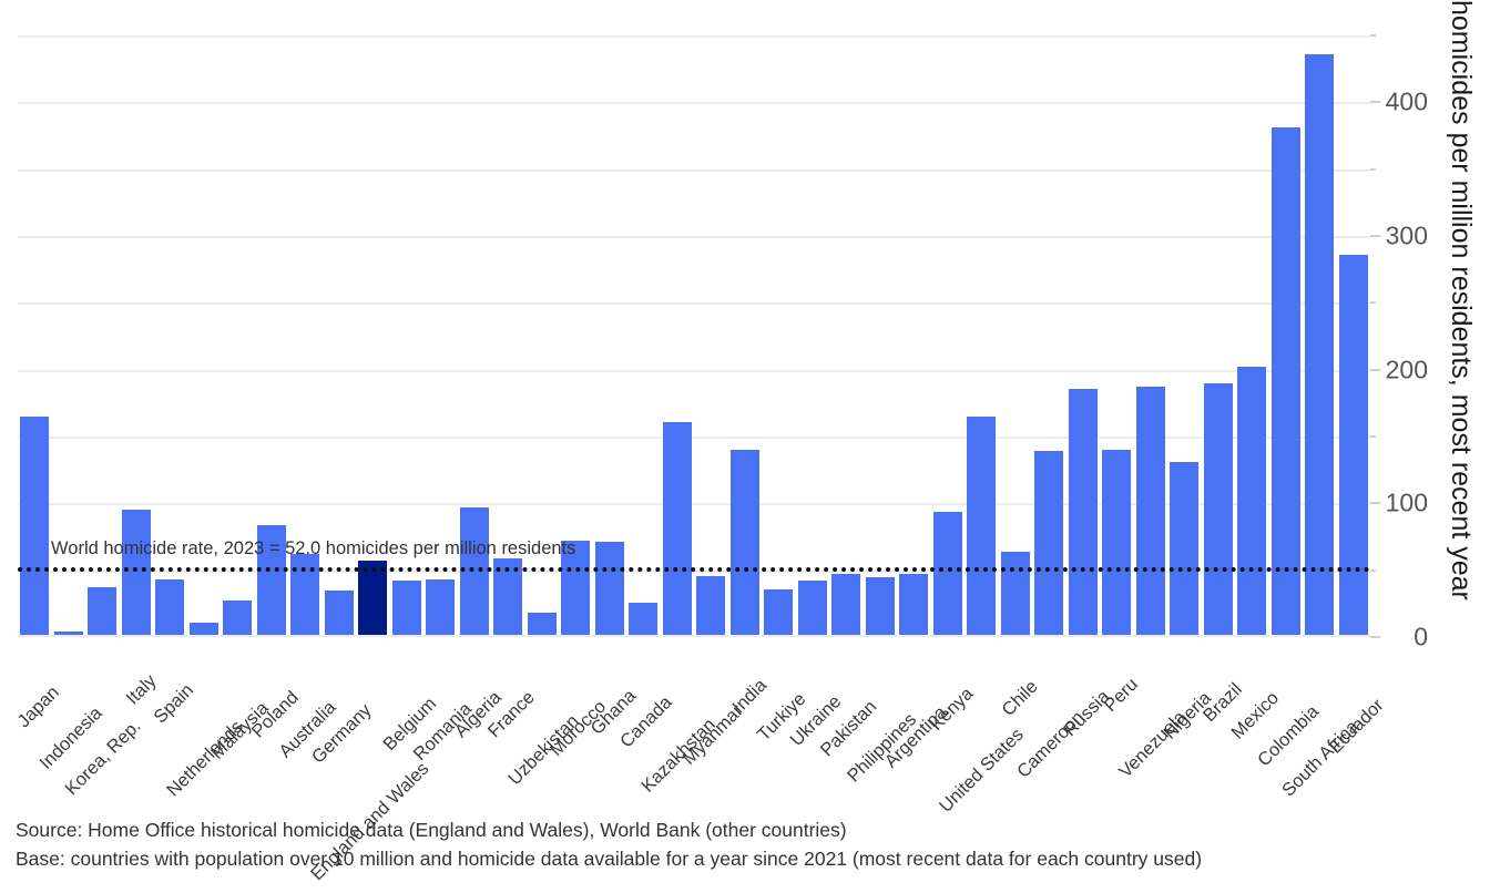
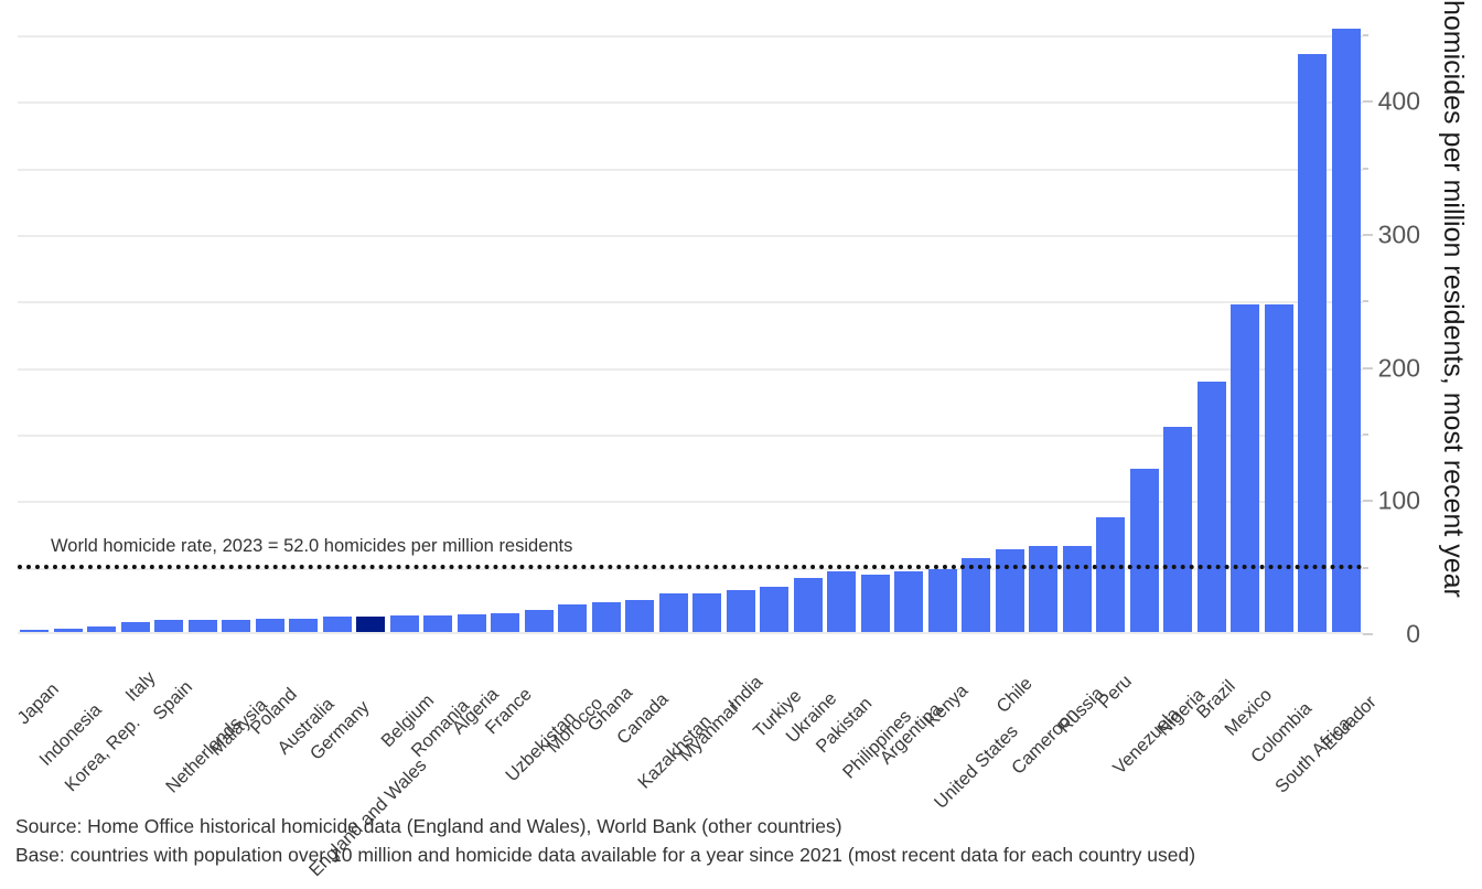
Japan: 165 -> 3
Korea, Rep.: 37 -> 6
Italy: 95 -> 9
Spain: 43 -> 11
Malaysia: 27 -> 11
Poland: 84 -> 12
Australia: 62 -> 12
Germany: 35 -> 13
England and Wales: 57 -> 13
Belgium: 42 -> 14
Romania: 43 -> 14
Algeria: 97 -> 15
France: 59 -> 16
Morocco: 72 -> 22
Ghana: 71 -> 24
Kazakhstan: 161 -> 31
Myanmar: 46 -> 31
India: 140 -> 33
Kenya: 94 -> 49
United States: 165 -> 57
Cameroon: 139 -> 66
Russia: 186 -> 66
Peru: 140 -> 88
Venezuela: 187 -> 124
Nigeria: 131 -> 156
Mexico: 202 -> 248
Colombia: 381 -> 248
Ecuador: 286 -> 455
